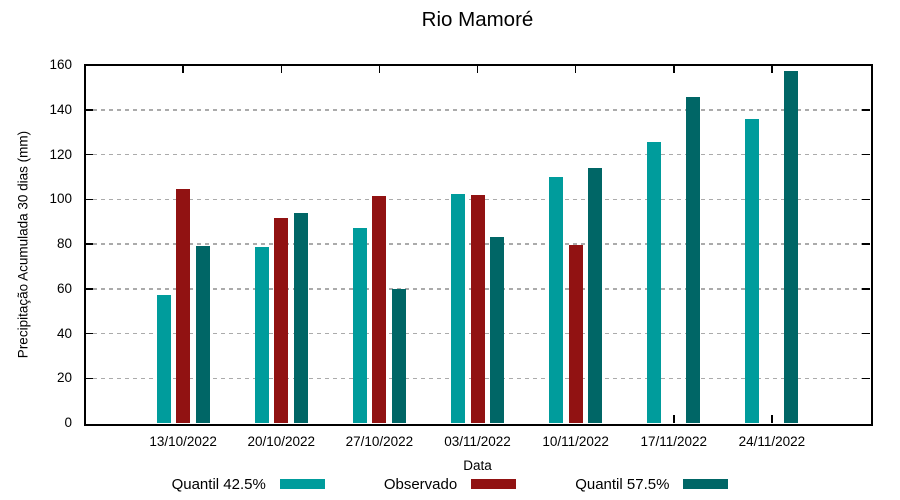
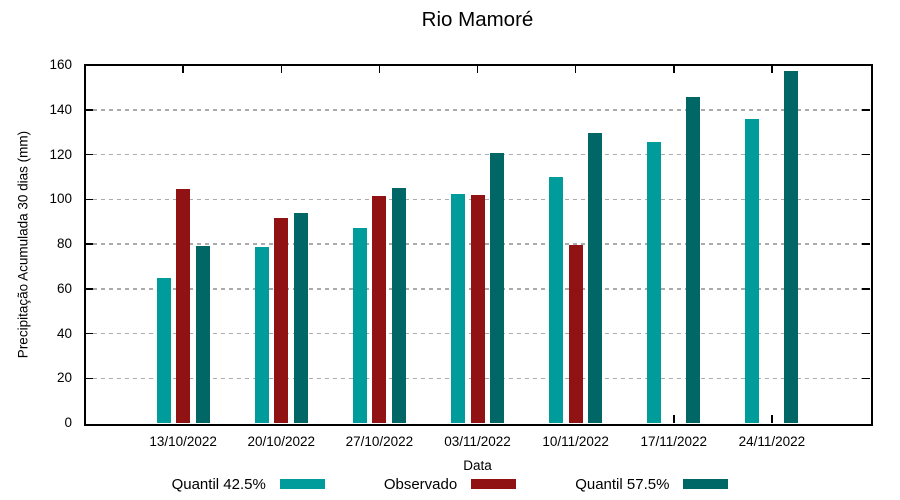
Quantil 42.5%/13/10/2022: 57 -> 65
Quantil 57.5%/27/10/2022: 60 -> 105
Quantil 57.5%/03/11/2022: 83 -> 120
Quantil 57.5%/10/11/2022: 114 -> 130
